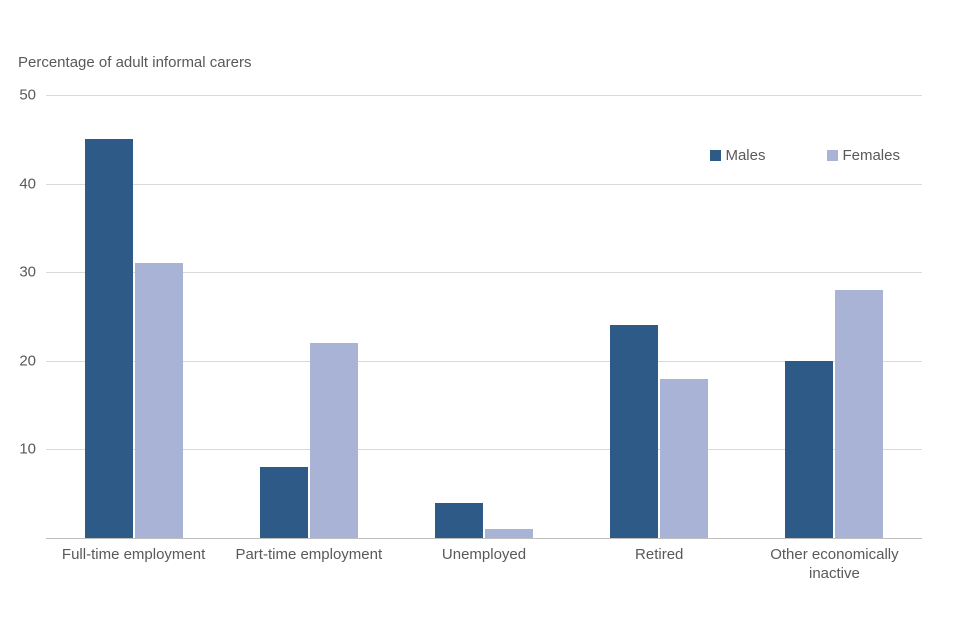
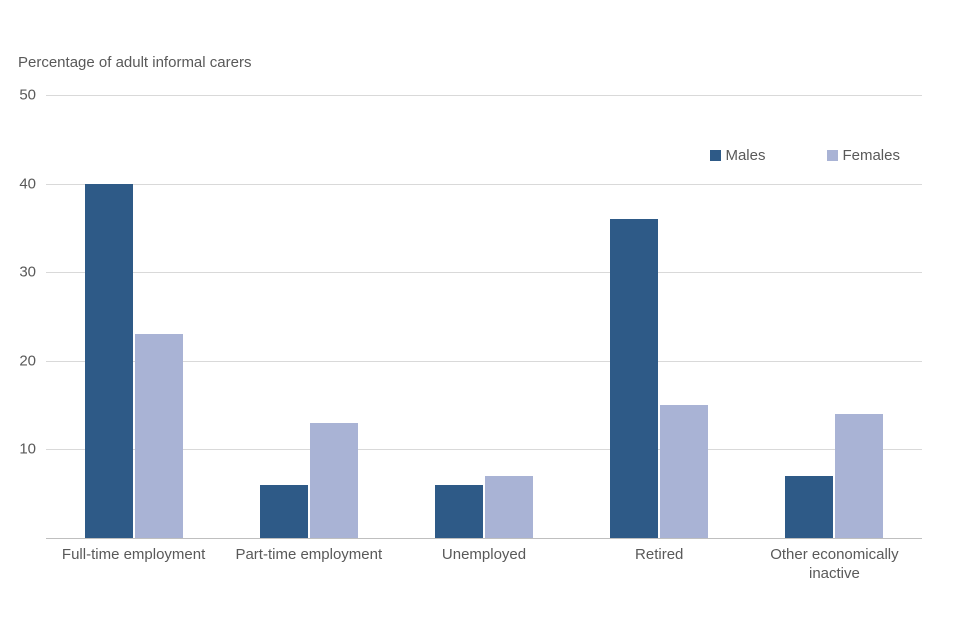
Males/Full-time employment: 45 -> 40
Females/Full-time employment: 31 -> 23
Males/Part-time employment: 8 -> 6
Females/Part-time employment: 22 -> 13
Males/Unemployed: 4 -> 6
Females/Unemployed: 1 -> 7
Males/Retired: 24 -> 36
Females/Retired: 18 -> 15
Males/Other economically inactive: 20 -> 7
Females/Other economically inactive: 28 -> 14
